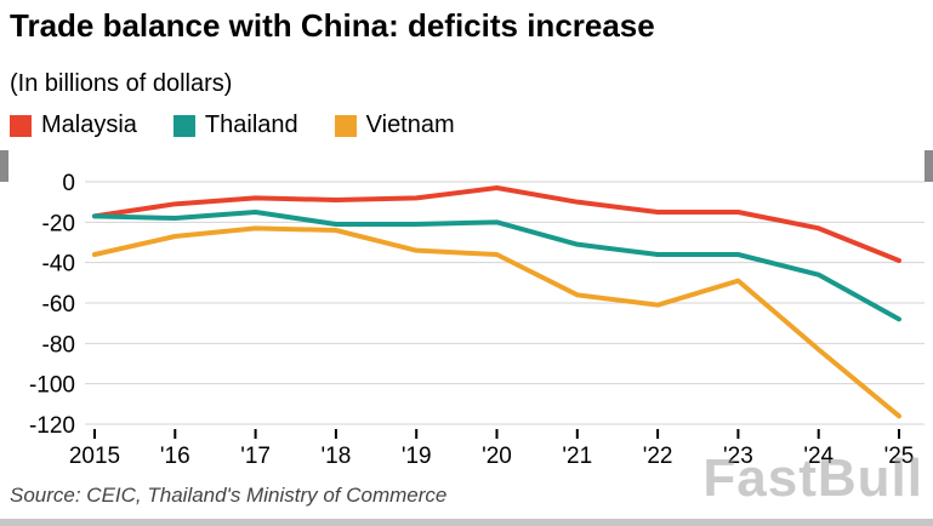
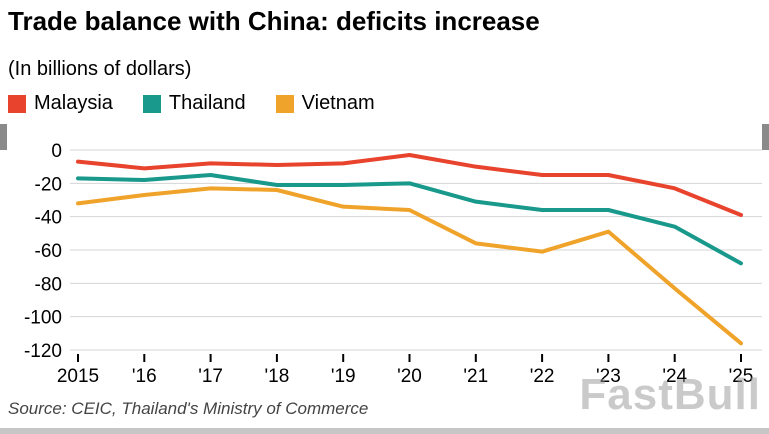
Malaysia/2015: -17 -> -7
Vietnam/2015: -36 -> -32
